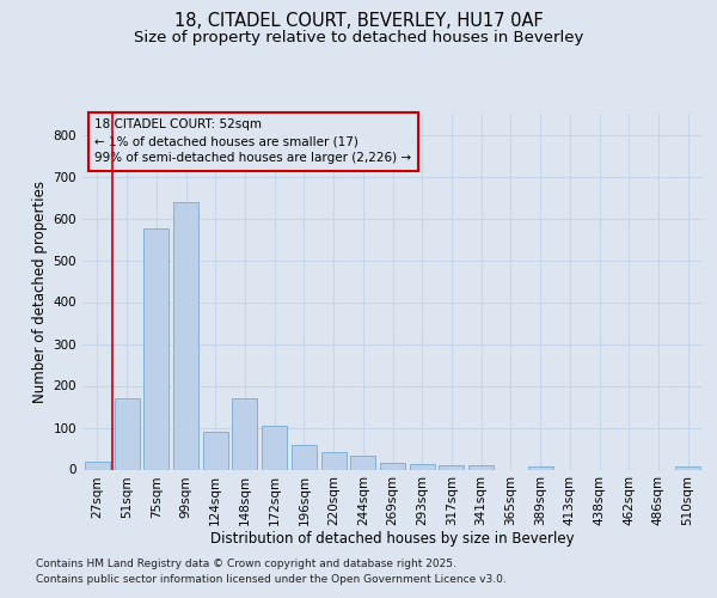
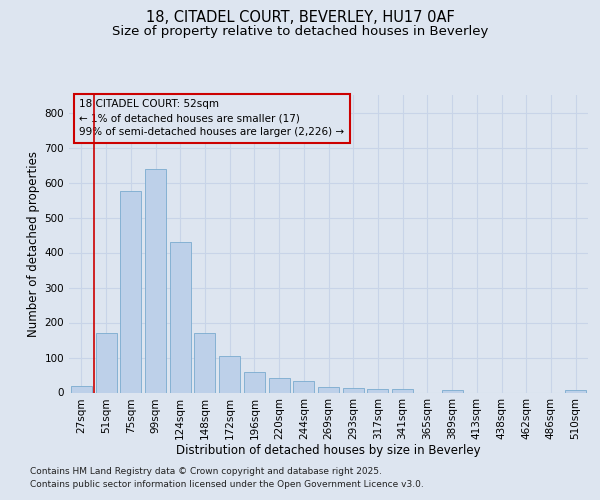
124sqm: 90 -> 430
